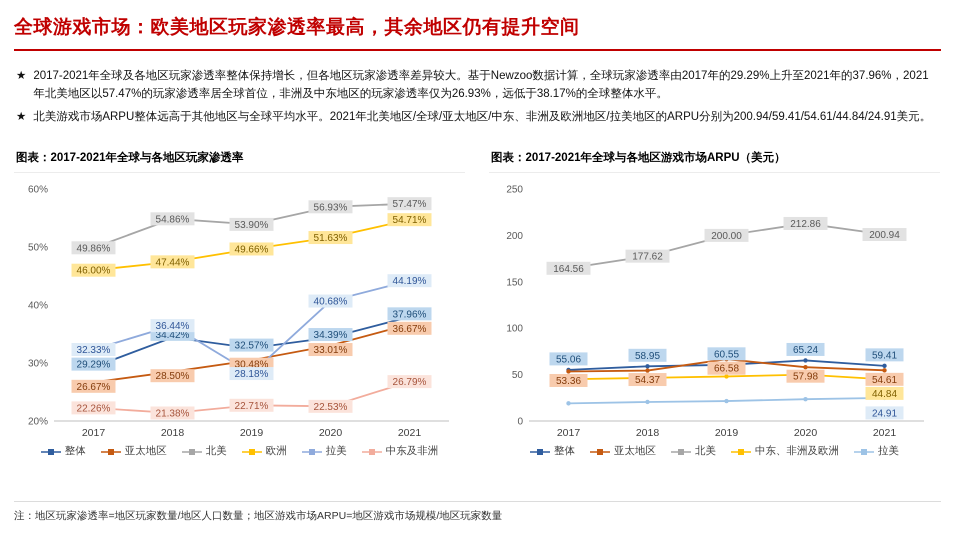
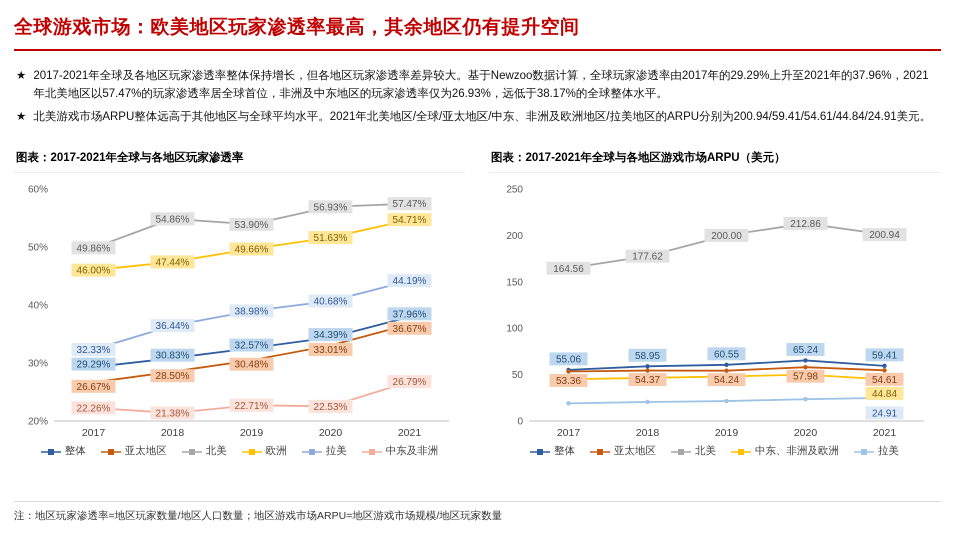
图表：2017-2021年全球与各地区玩家渗透率/整体/2018: 34.42% -> 30.83%
图表：2017-2021年全球与各地区玩家渗透率/拉美/2019: 28.18% -> 38.98%
图表：2017-2021年全球与各地区游戏市场ARPU（美元）/亚太地区/2019: 66.58 -> 54.24
